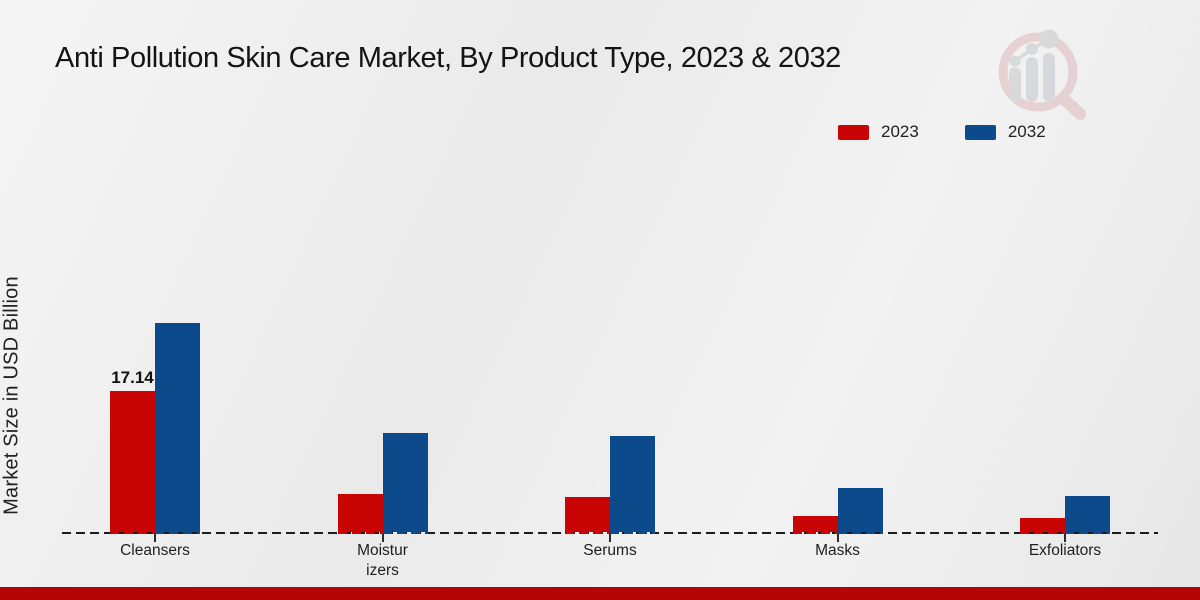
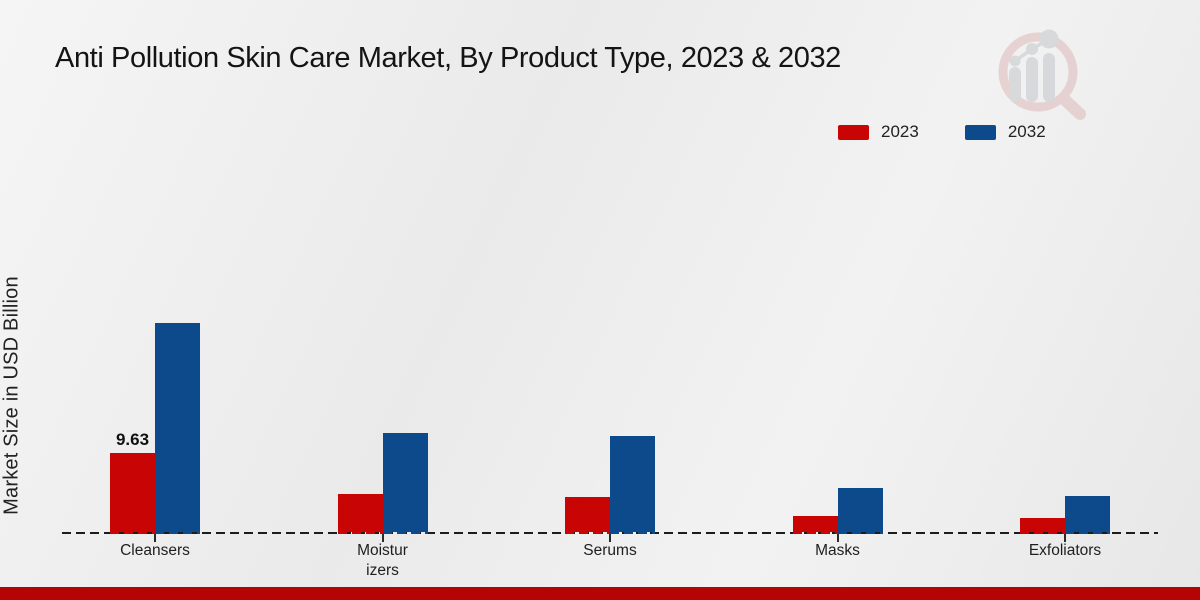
2023/Cleansers: 17.14 -> 9.63
